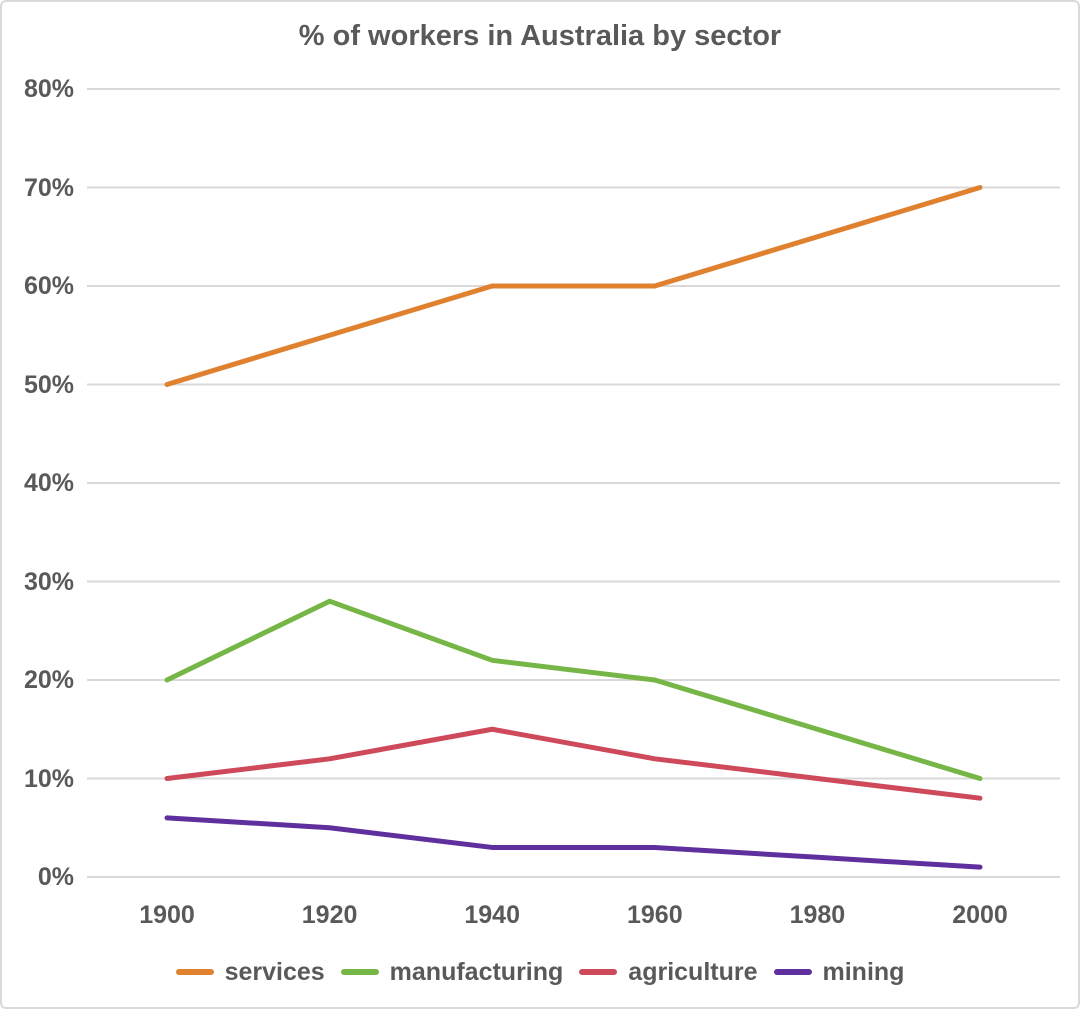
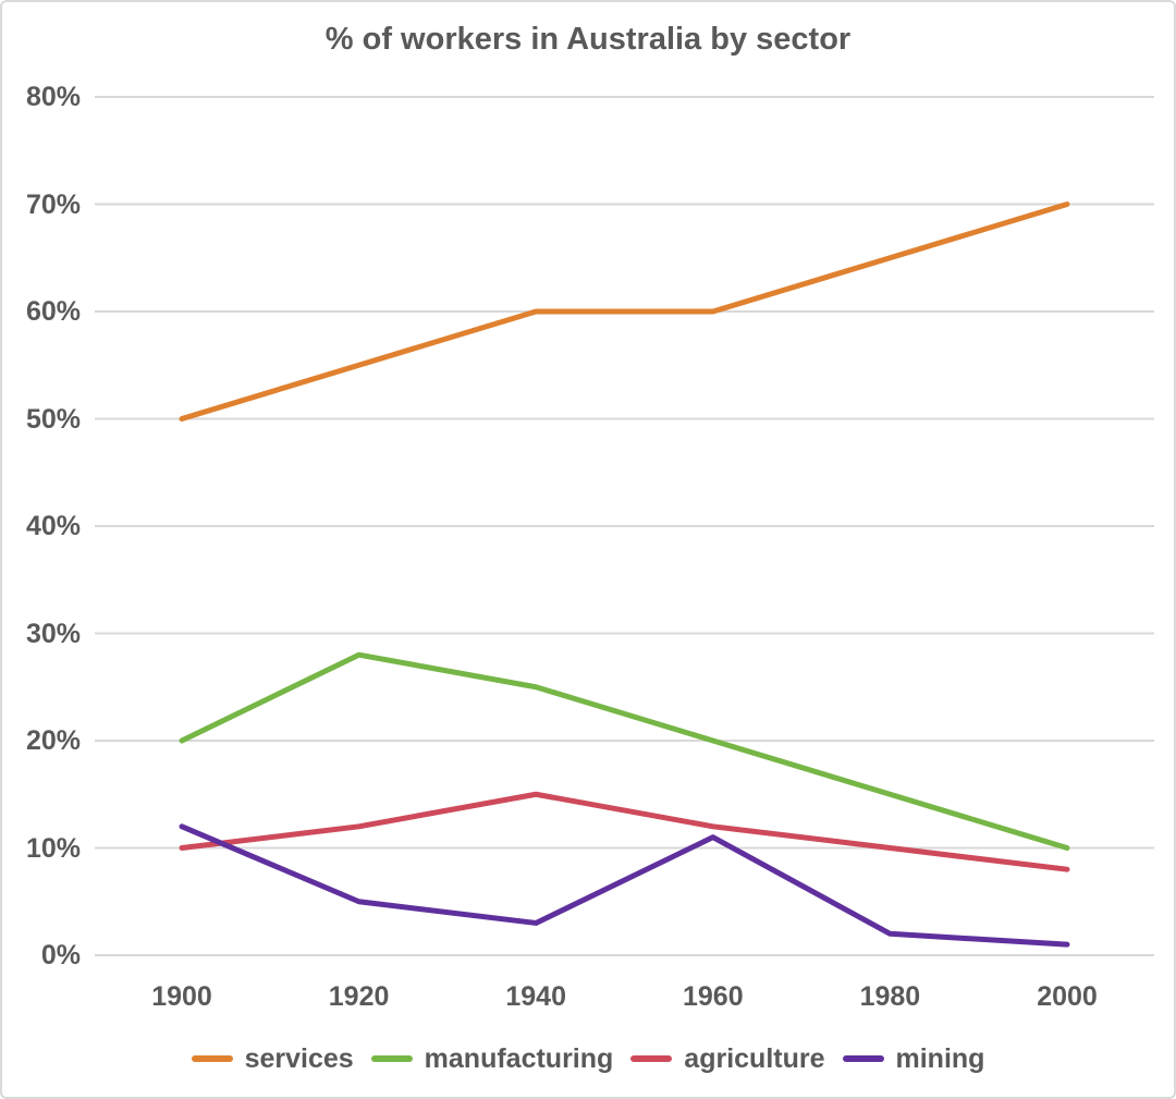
mining/1900: 6% -> 12%
manufacturing/1940: 22% -> 25%
mining/1960: 3% -> 11%
